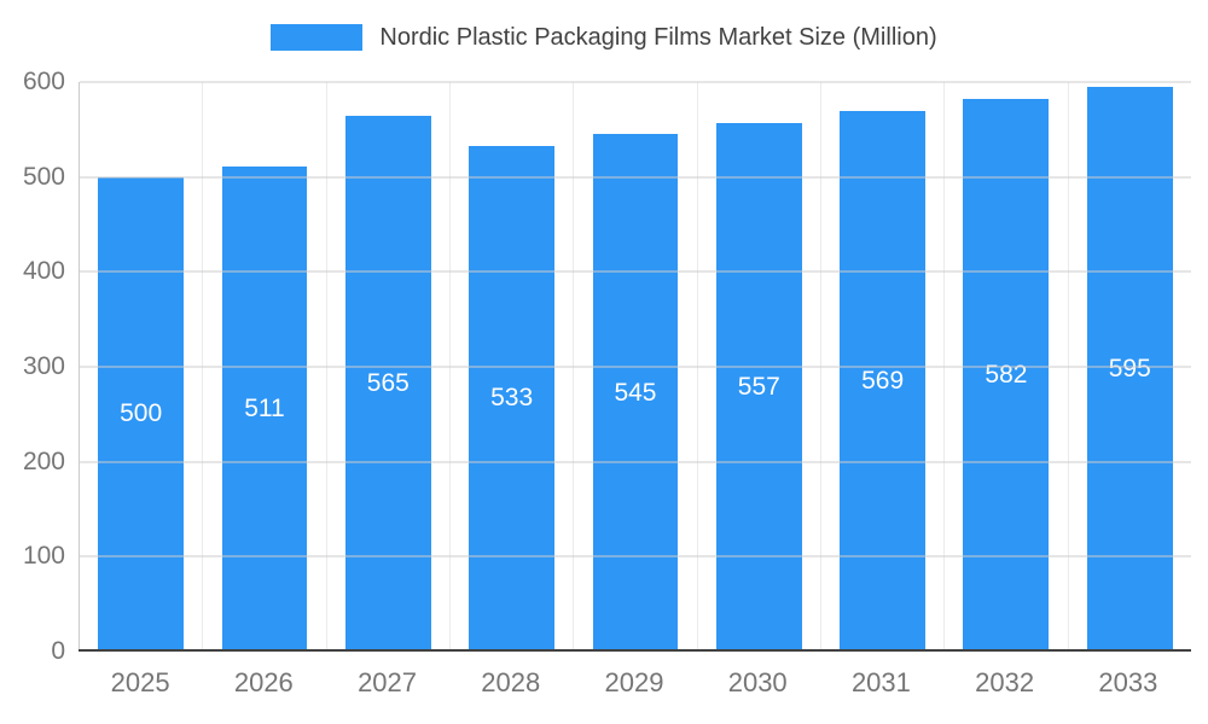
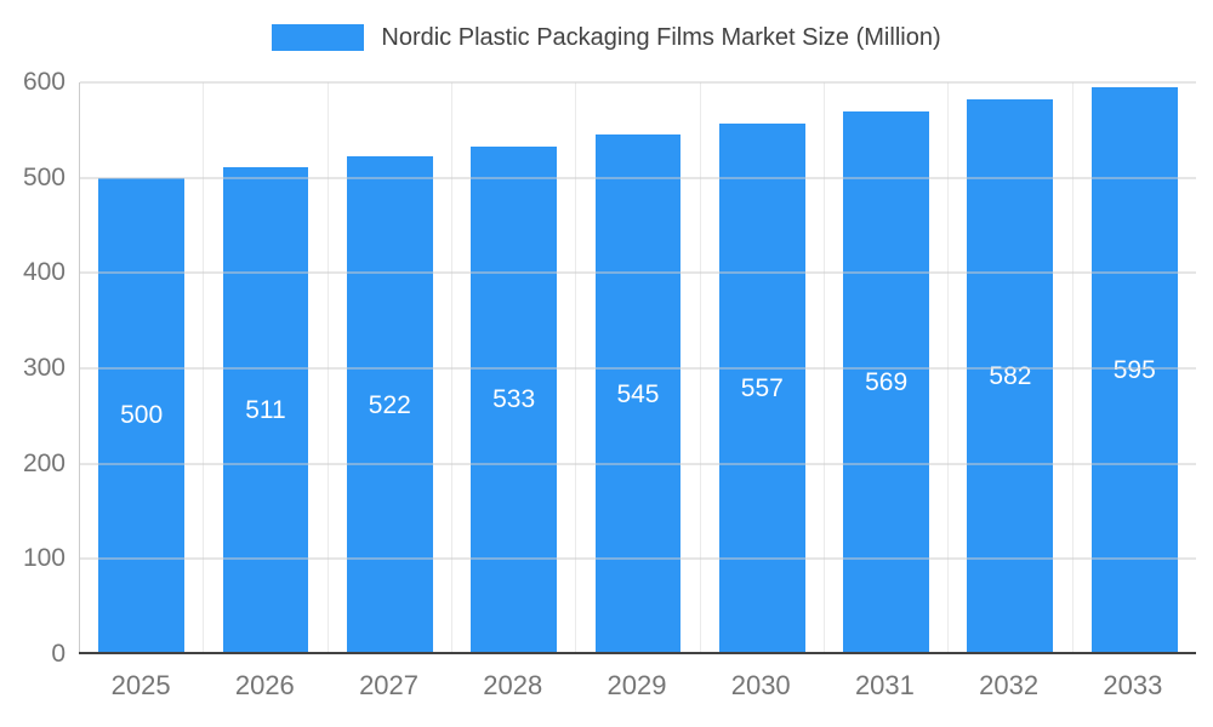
2027: 565 -> 522
